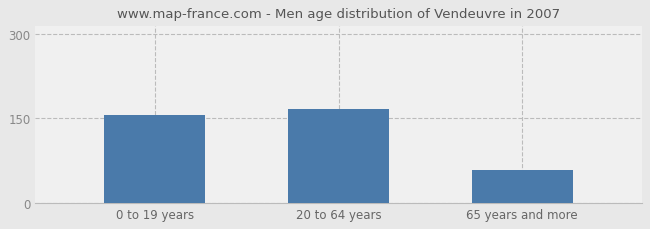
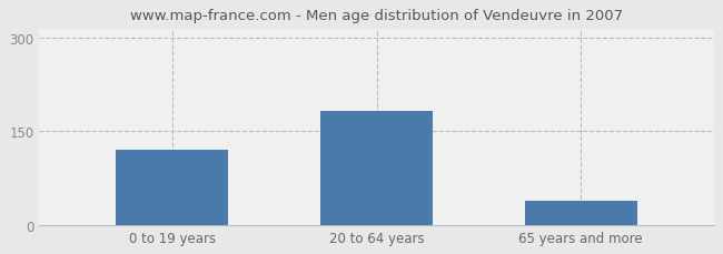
0 to 19 years: 156 -> 121
20 to 64 years: 166 -> 182
65 years and more: 58 -> 38
